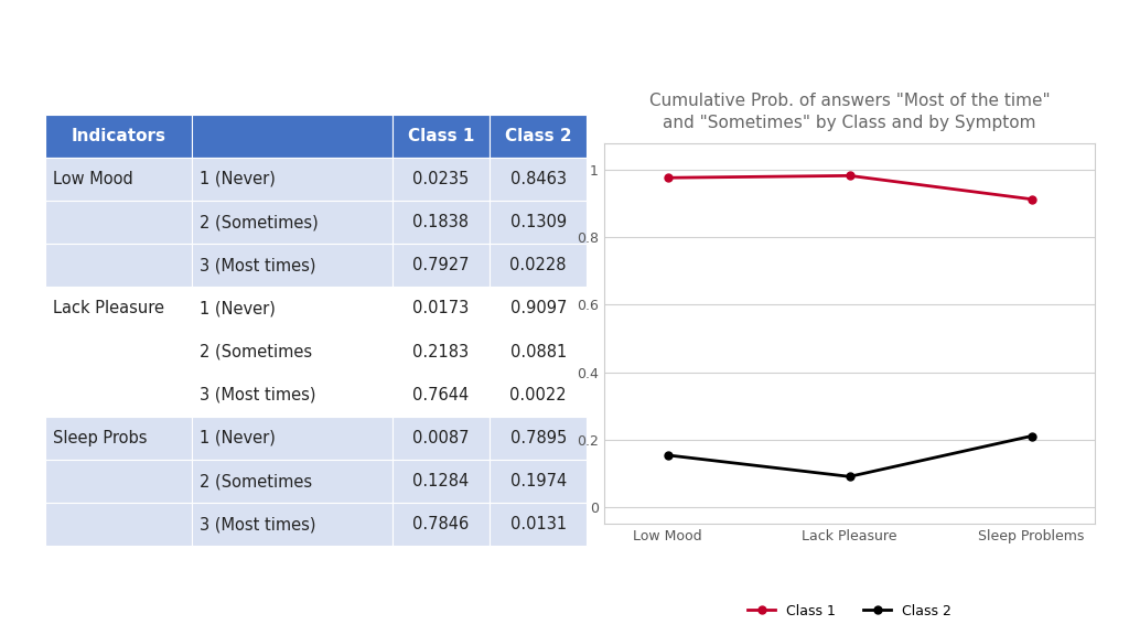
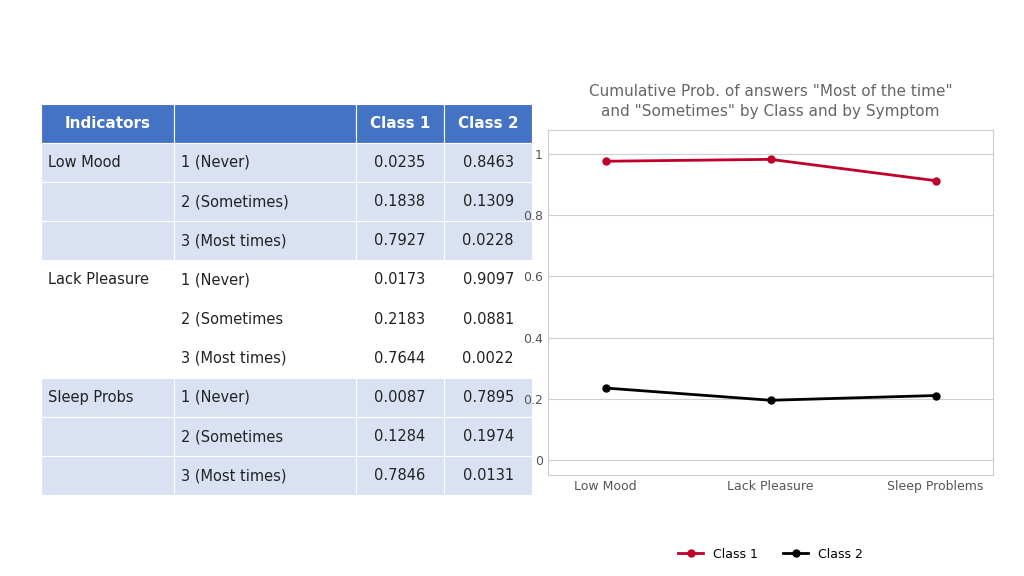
Class 2/Low Mood: 0.154 -> 0.235
Class 2/Lack Pleasure: 0.090 -> 0.195
